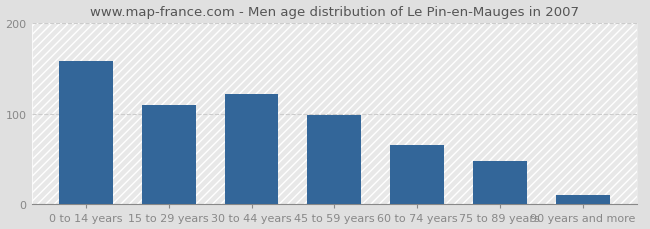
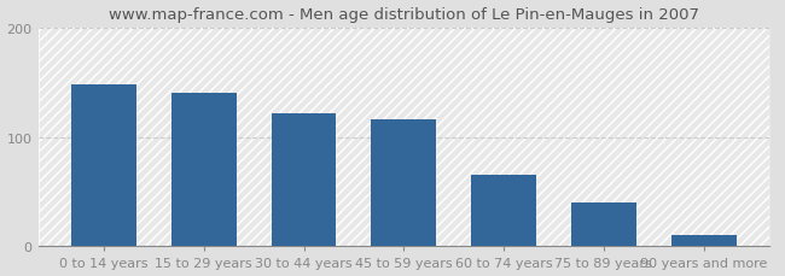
0 to 14 years: 158 -> 148
15 to 29 years: 110 -> 140
45 to 59 years: 98 -> 116
75 to 89 years: 48 -> 40
